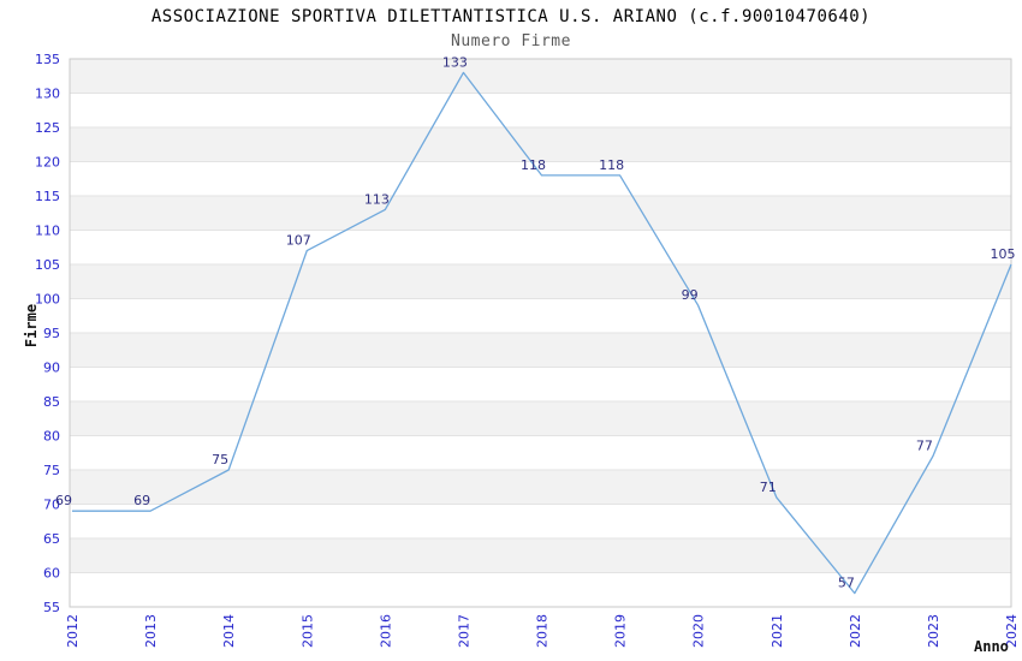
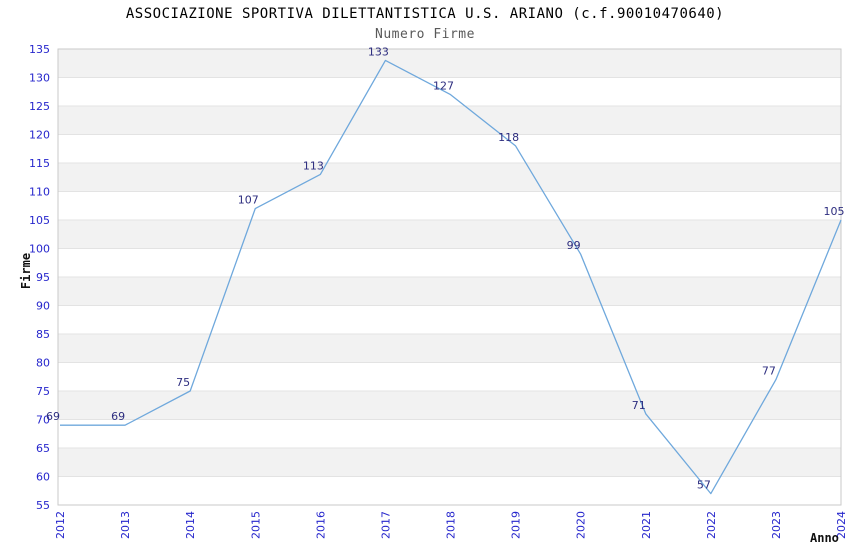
2018: 118 -> 127
